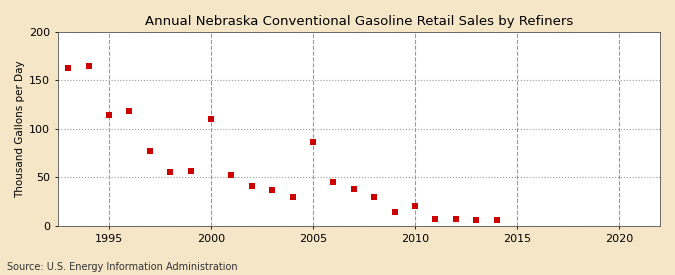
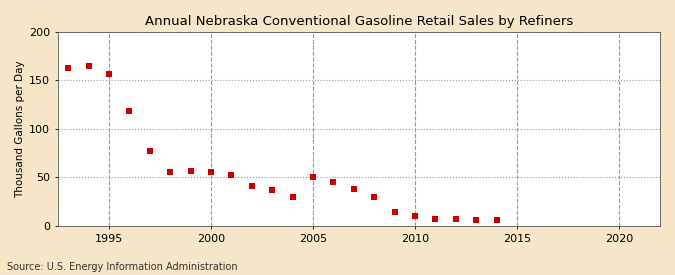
1995: 114 -> 157
2000: 110 -> 56
2005: 86 -> 50
2010: 20 -> 10
